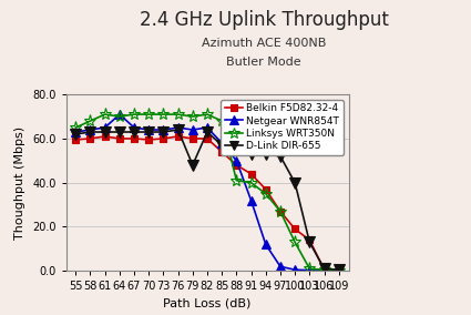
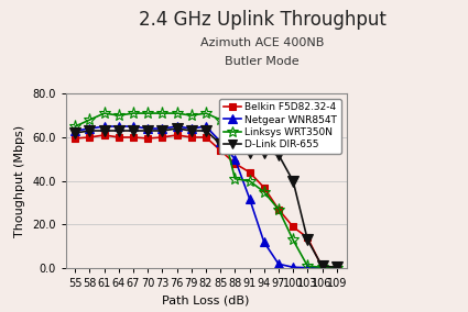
Netgear WNR854T/64: 71 -> 65
D-Link DIR-655/79: 48 -> 63
